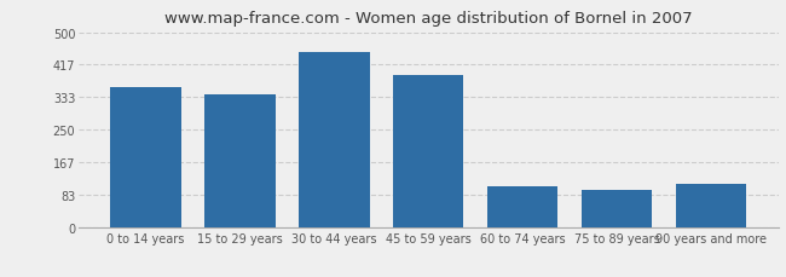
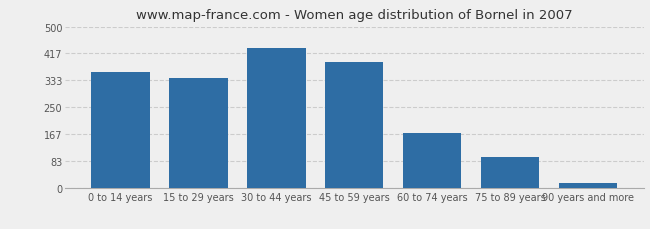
30 to 44 years: 450 -> 432
60 to 74 years: 105 -> 170
90 years and more: 110 -> 14
